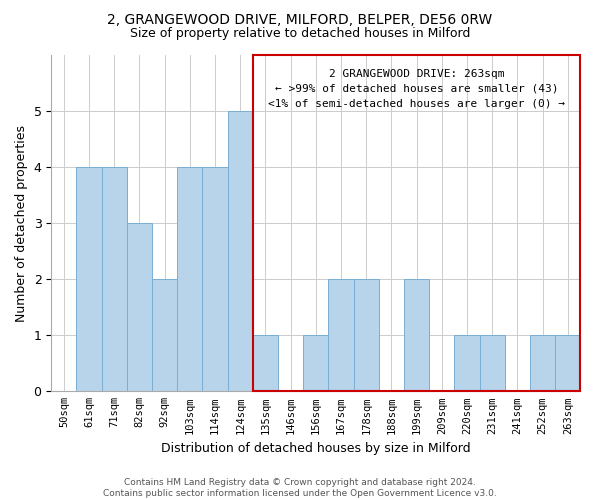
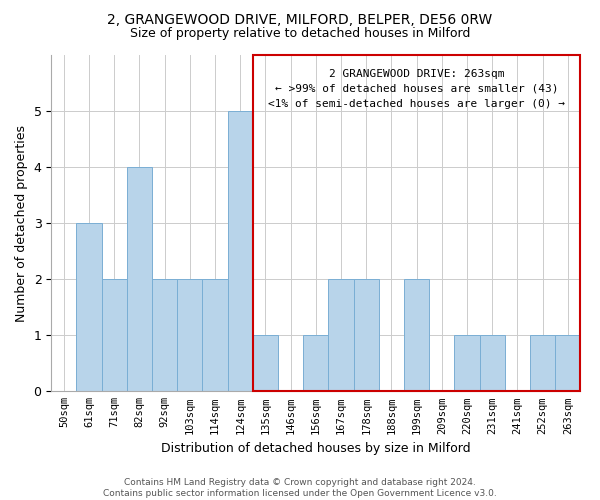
61sqm: 4 -> 3
71sqm: 4 -> 2
82sqm: 3 -> 4
103sqm: 4 -> 2
114sqm: 4 -> 2
